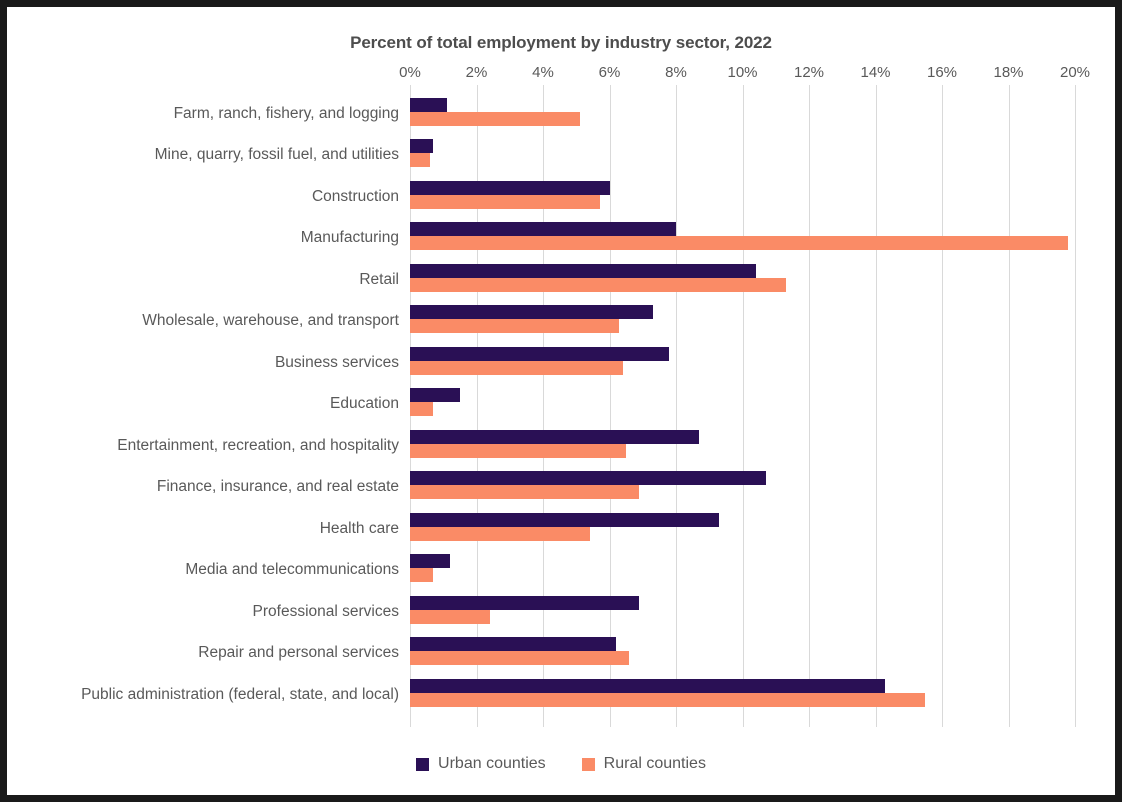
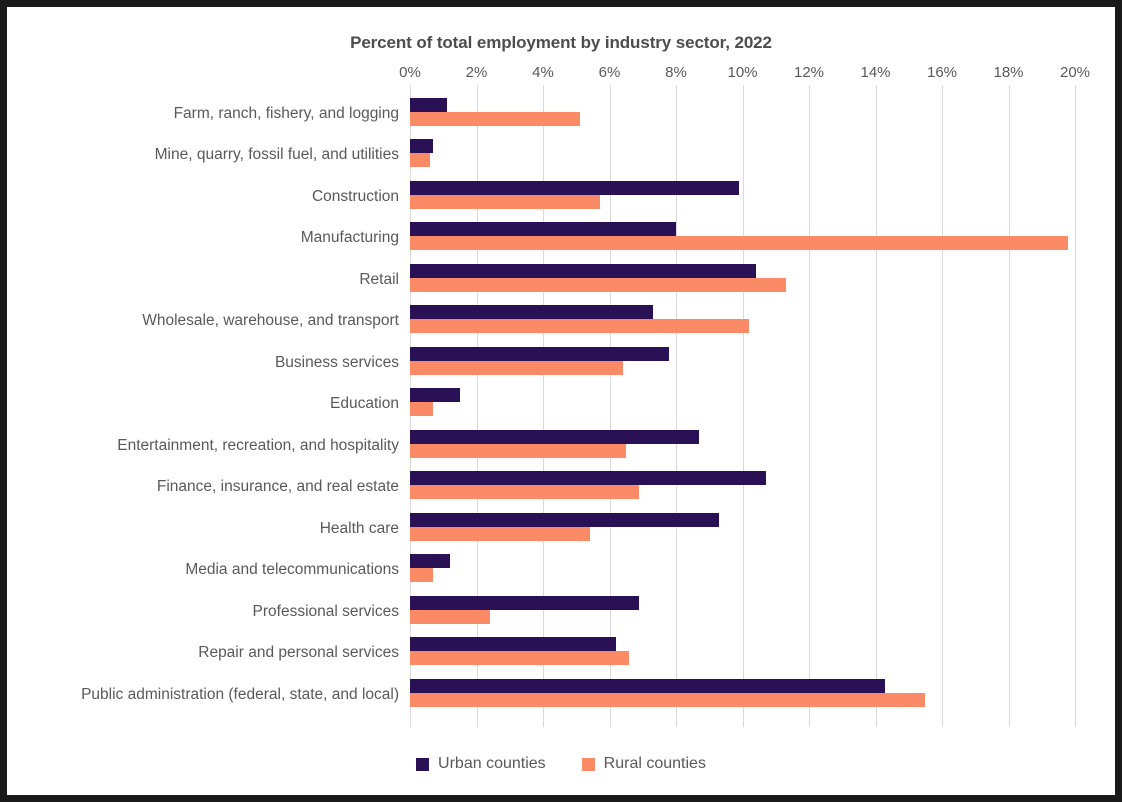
Urban counties/Construction: 6.0% -> 9.9%
Rural counties/Wholesale, warehouse, and transport: 6.3% -> 10.2%
